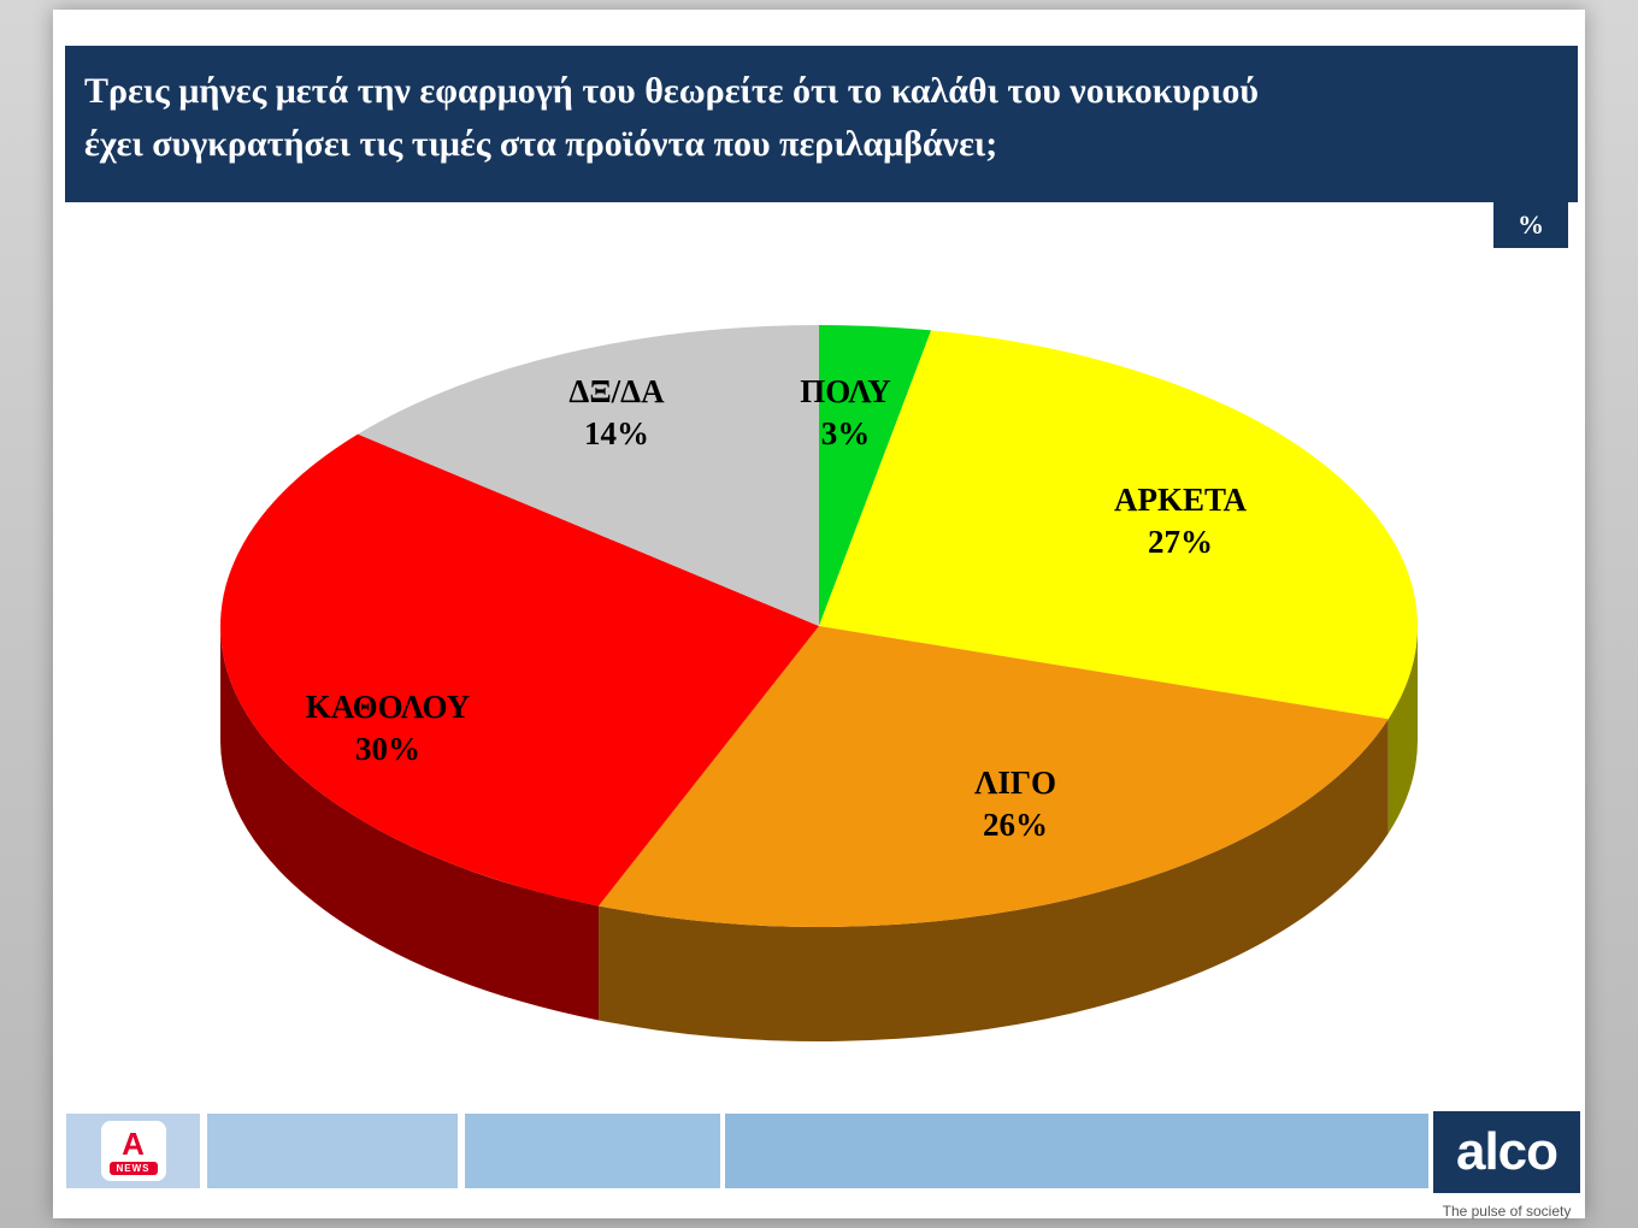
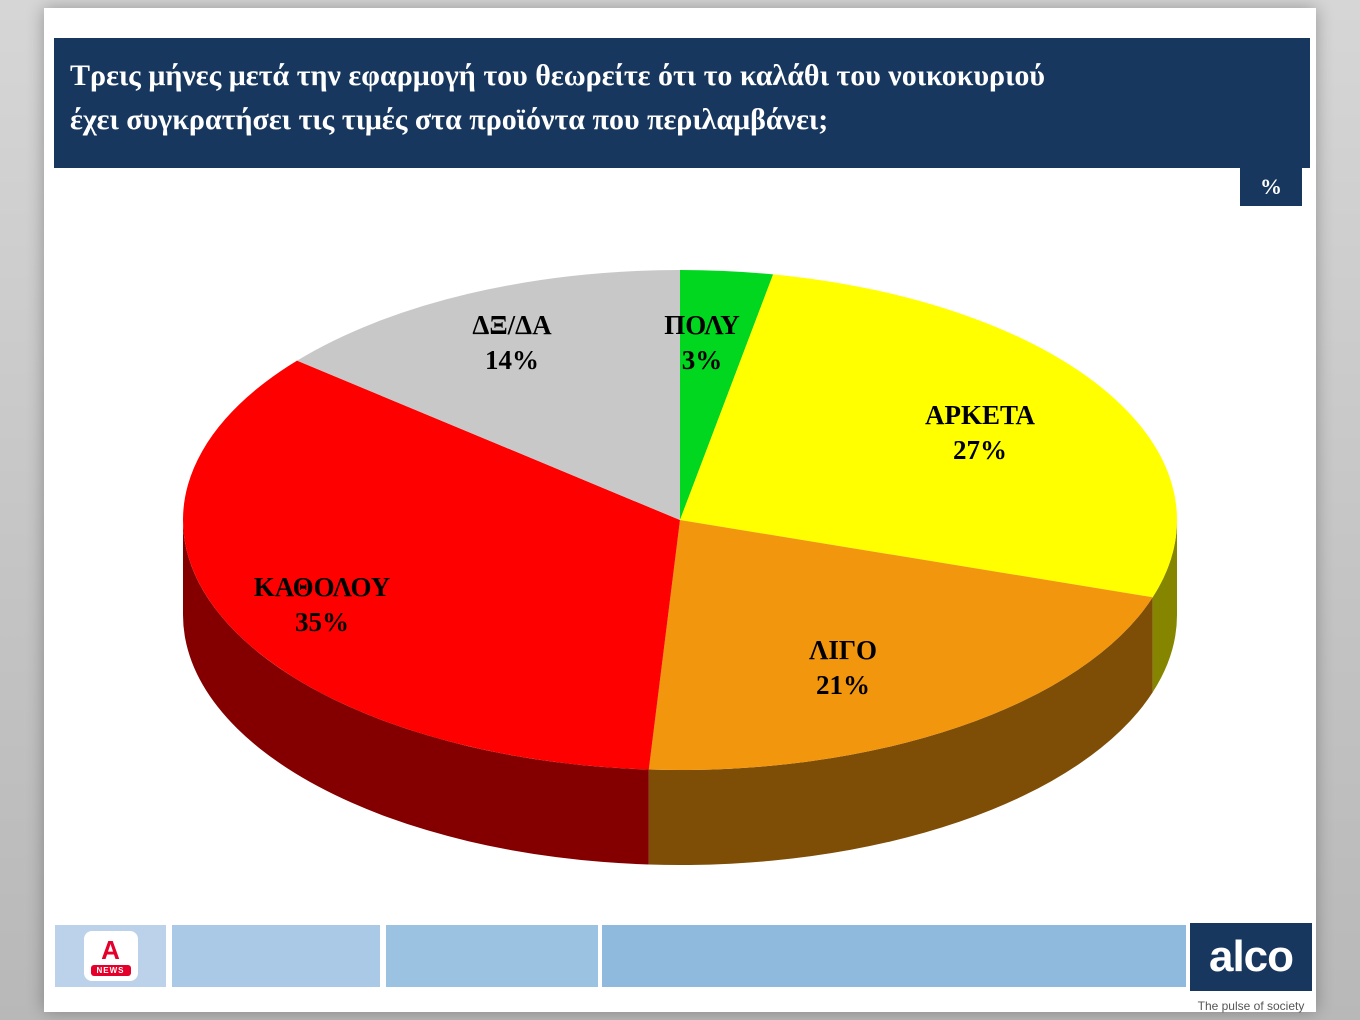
ΛΙΓΟ: 26% -> 21%
ΚΑΘΟΛΟΥ: 30% -> 35%
